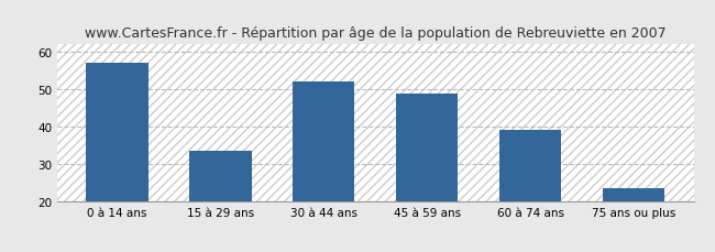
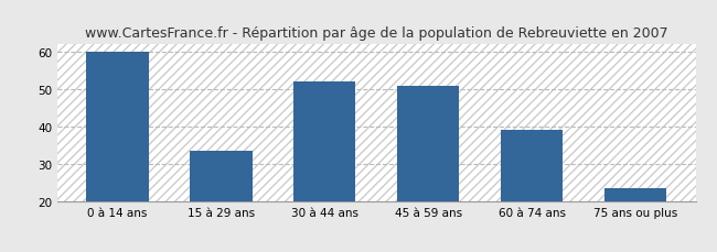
0 à 14 ans: 57.0 -> 60.0
45 à 59 ans: 49.0 -> 51.0
